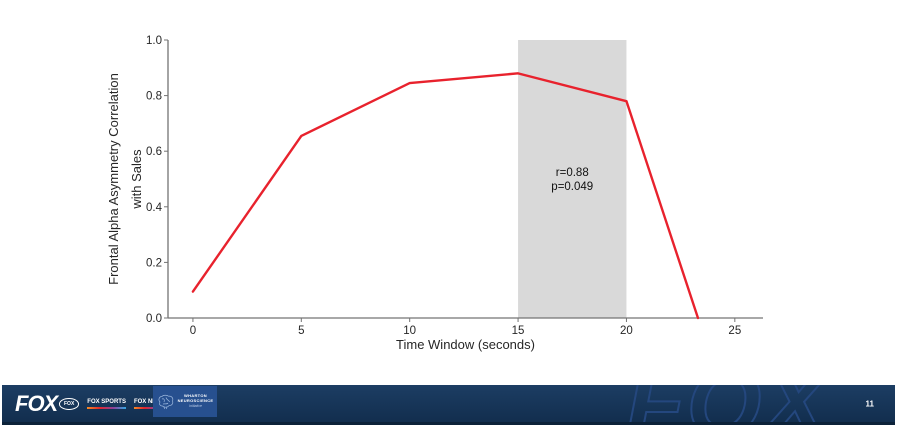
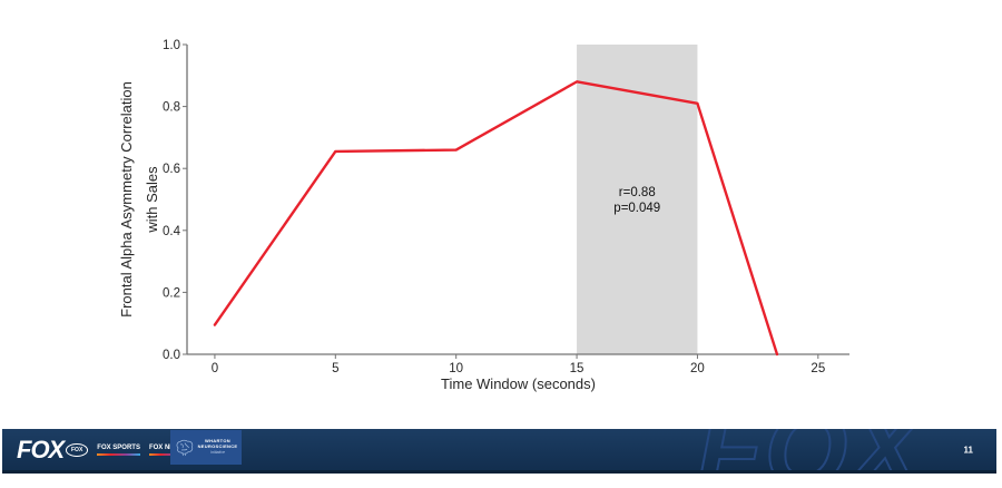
10: 0.84 -> 0.66
20: 0.78 -> 0.81
